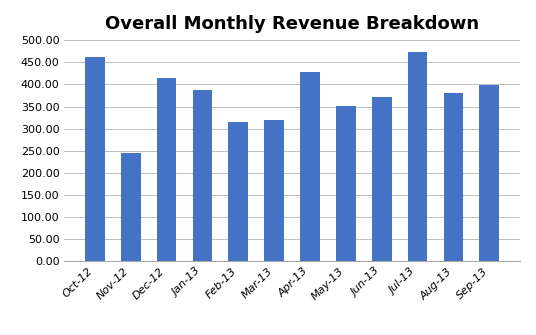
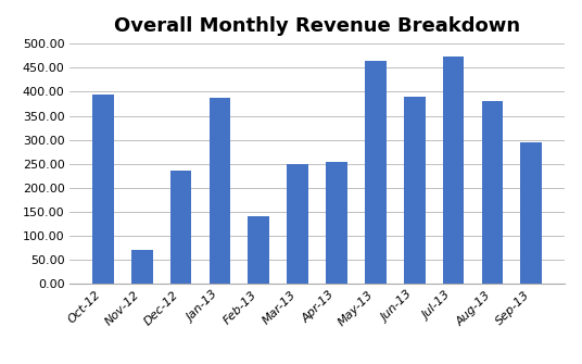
Oct-12: 462 -> 395
Nov-12: 246 -> 70
Dec-12: 415 -> 235
Feb-13: 315 -> 140
Mar-13: 320 -> 250
Apr-13: 428 -> 255
May-13: 352 -> 465
Jun-13: 371 -> 390
Sep-13: 399 -> 295
